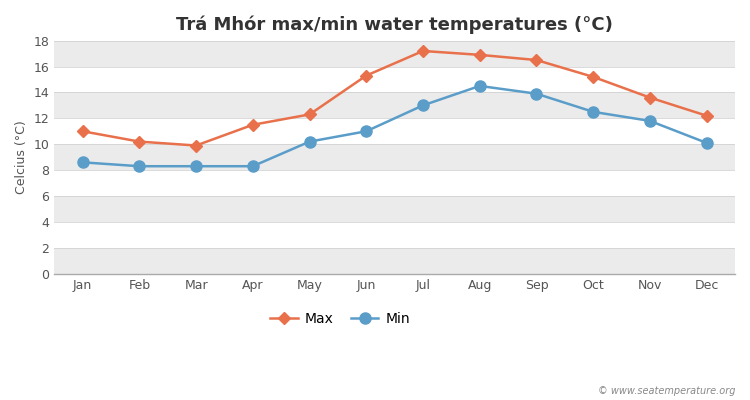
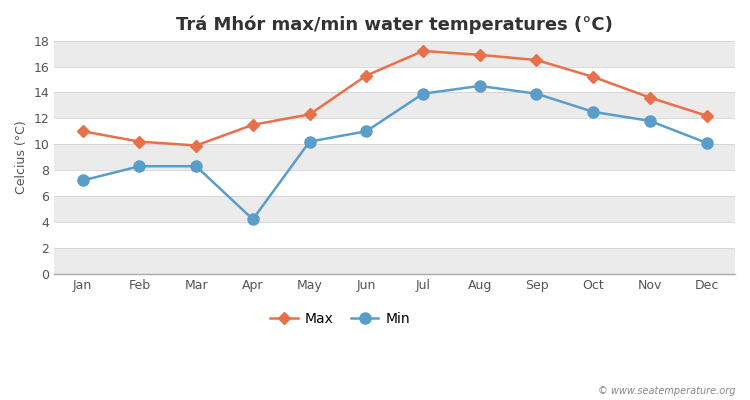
Min/Jan: 8.6 -> 7.2
Min/Apr: 8.3 -> 4.2
Min/Jul: 13.0 -> 13.9
